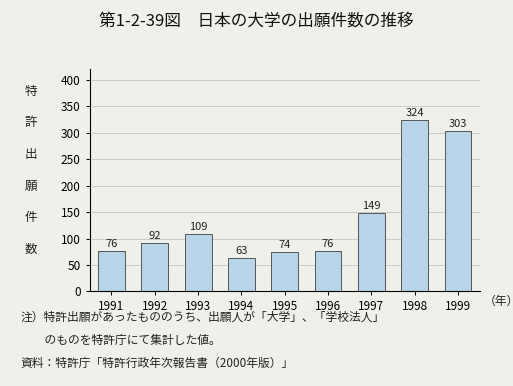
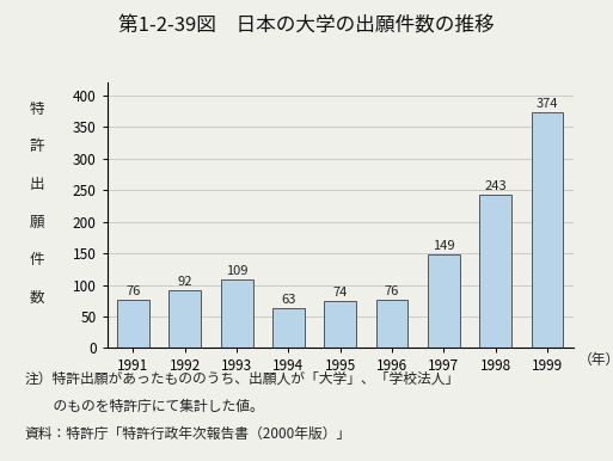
1998: 324 -> 243
1999: 303 -> 374
